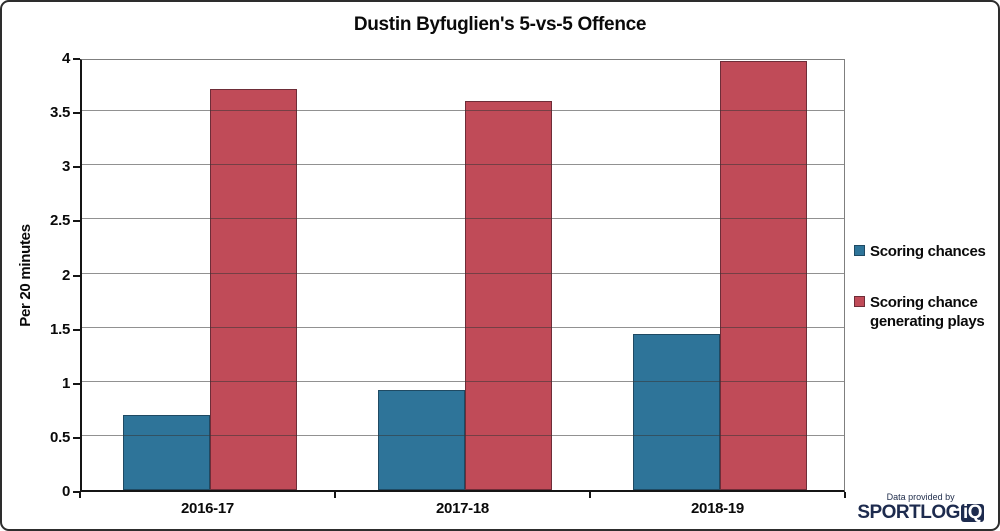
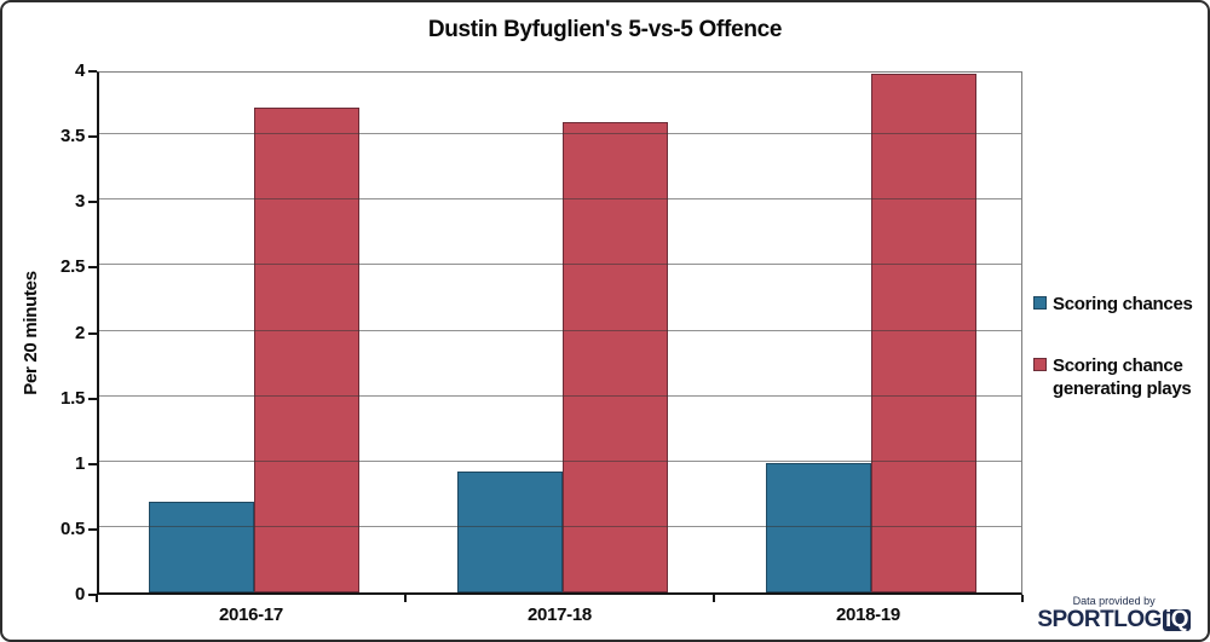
Scoring chances/2018-19: 1.44 -> 0.99
